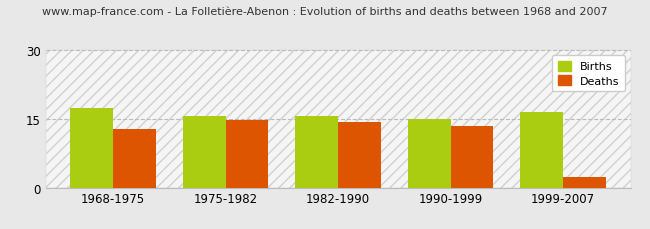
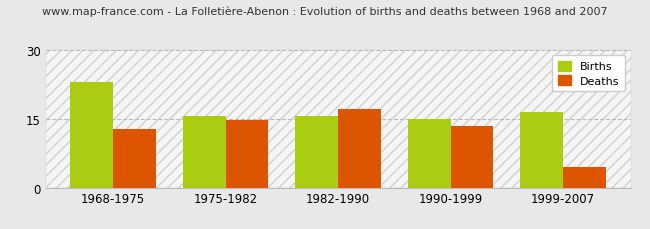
Births/1968-1975: 17.2 -> 23.0
Deaths/1982-1990: 14.3 -> 17.0
Deaths/1999-2007: 2.2 -> 4.5
